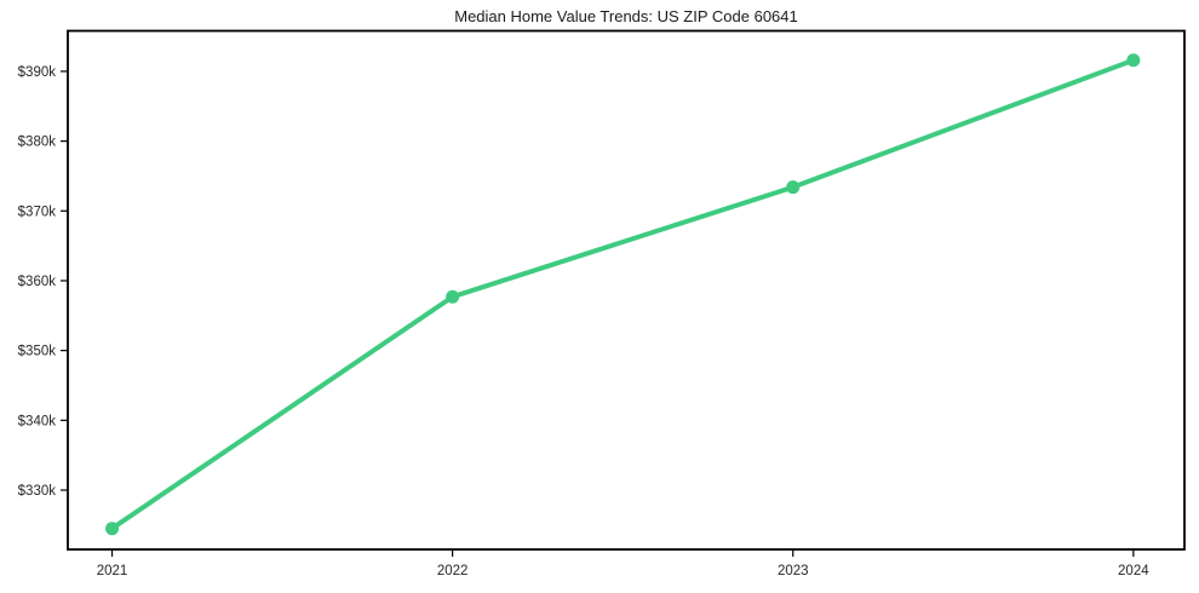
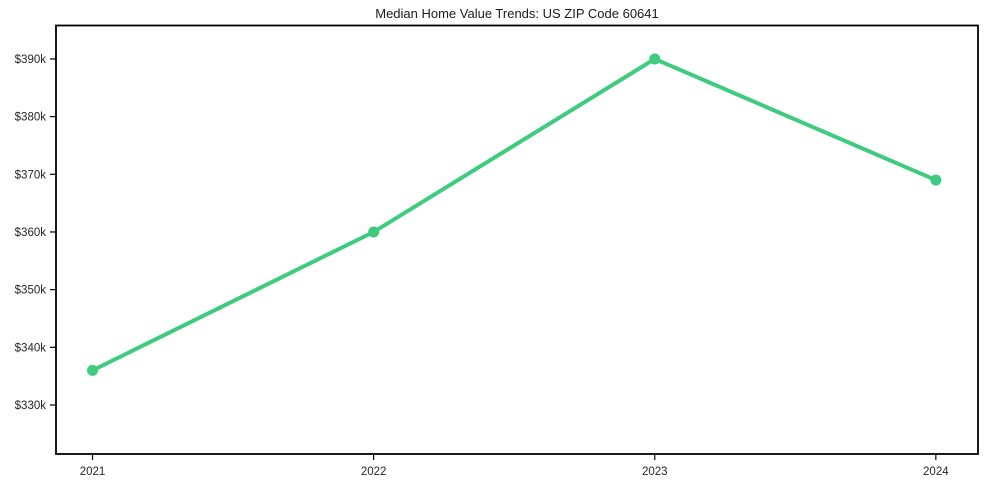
2021: $324k -> $336k
2022: $358k -> $360k
2023: $373k -> $390k
2024: $392k -> $369k
